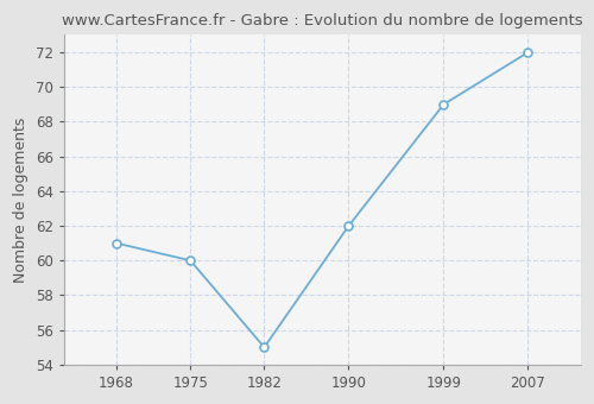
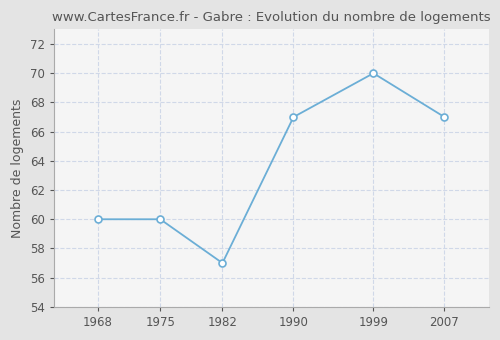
1968: 61 -> 60
1982: 55 -> 57
1990: 62 -> 67
1999: 69 -> 70
2007: 72 -> 67
